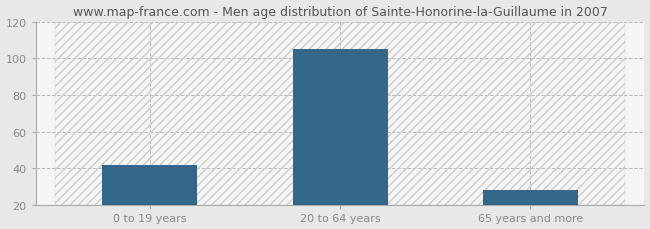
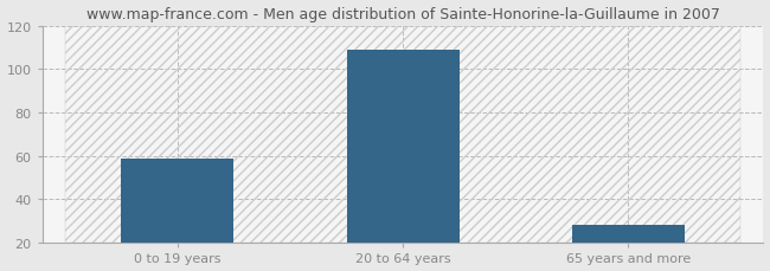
0 to 19 years: 42 -> 59
20 to 64 years: 105 -> 109
